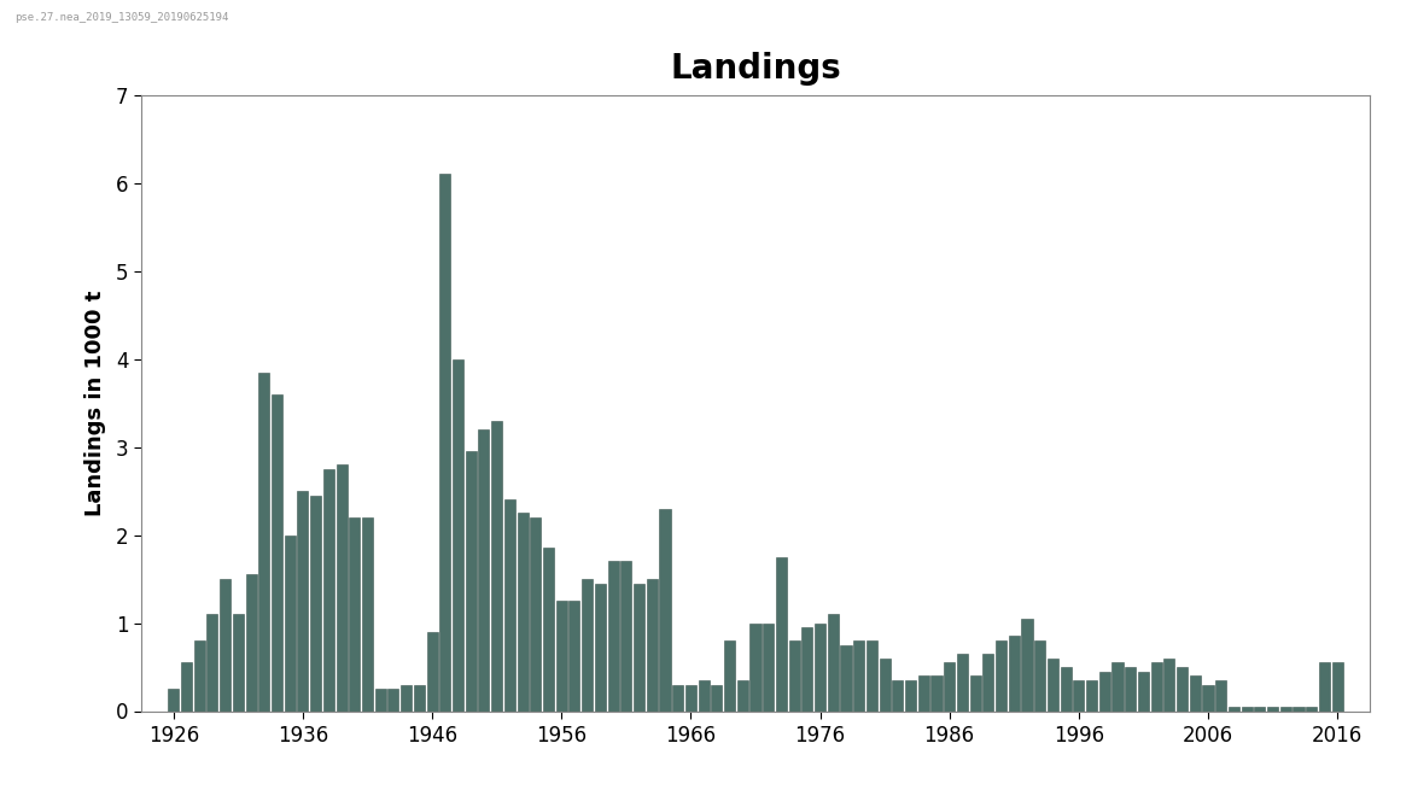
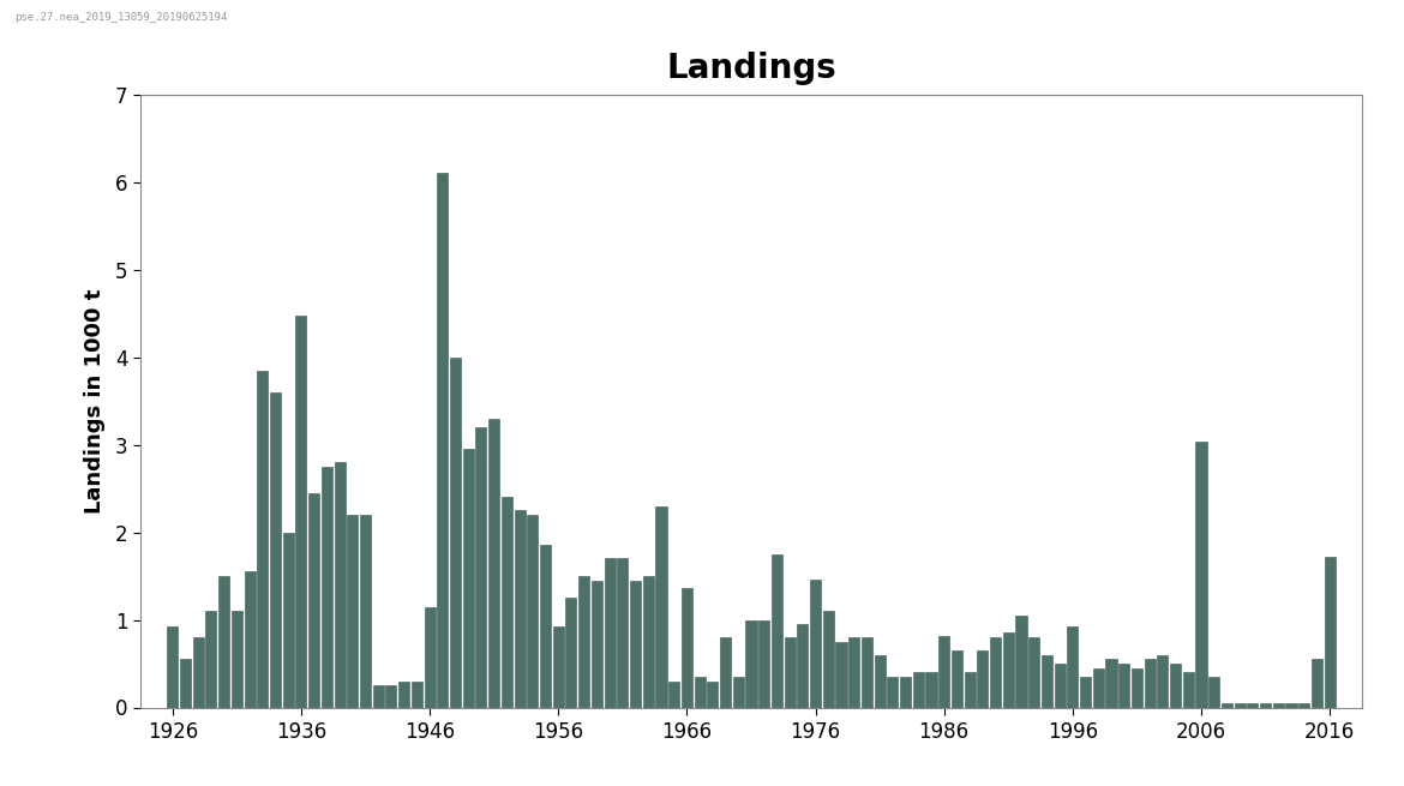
1926: 0.25 -> 0.92
1936: 2.50 -> 4.48
1946: 0.90 -> 1.14
1956: 1.25 -> 0.92
1966: 0.30 -> 1.36
1976: 1.00 -> 1.46
1986: 0.55 -> 0.82
1996: 0.35 -> 0.92
2006: 0.30 -> 3.04
2016: 0.55 -> 1.72
